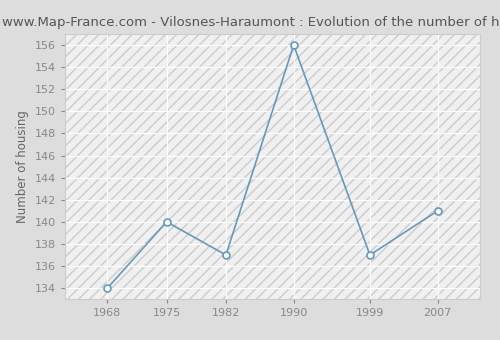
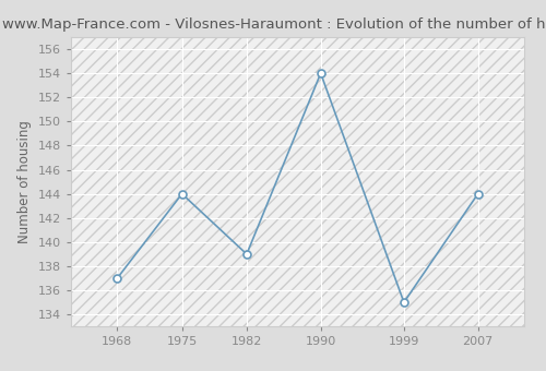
1968: 134 -> 137
1975: 140 -> 144
1982: 137 -> 139
1990: 156 -> 154
1999: 137 -> 135
2007: 141 -> 144
